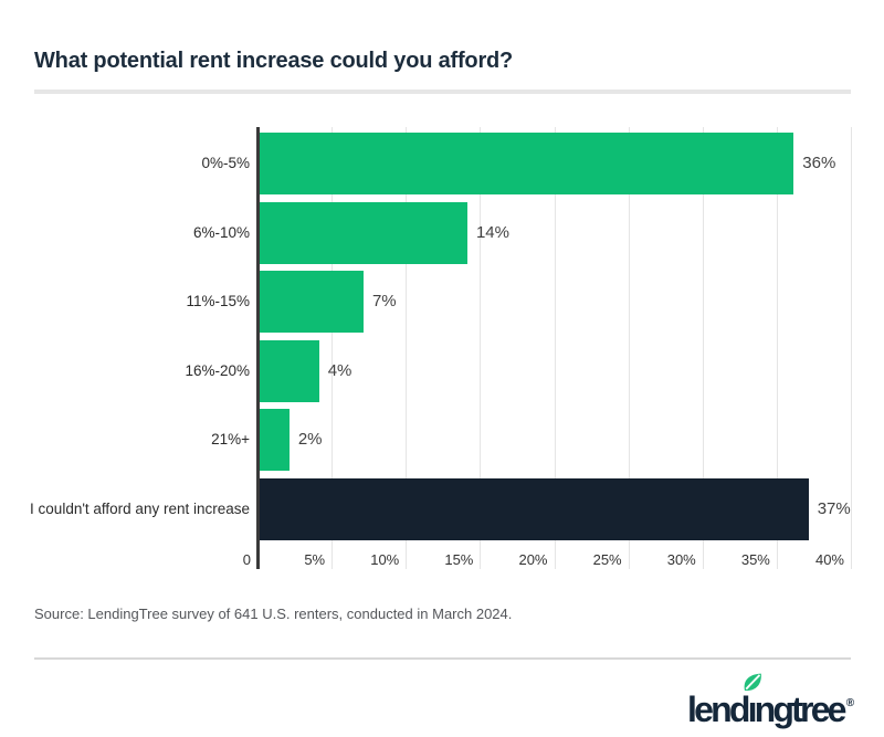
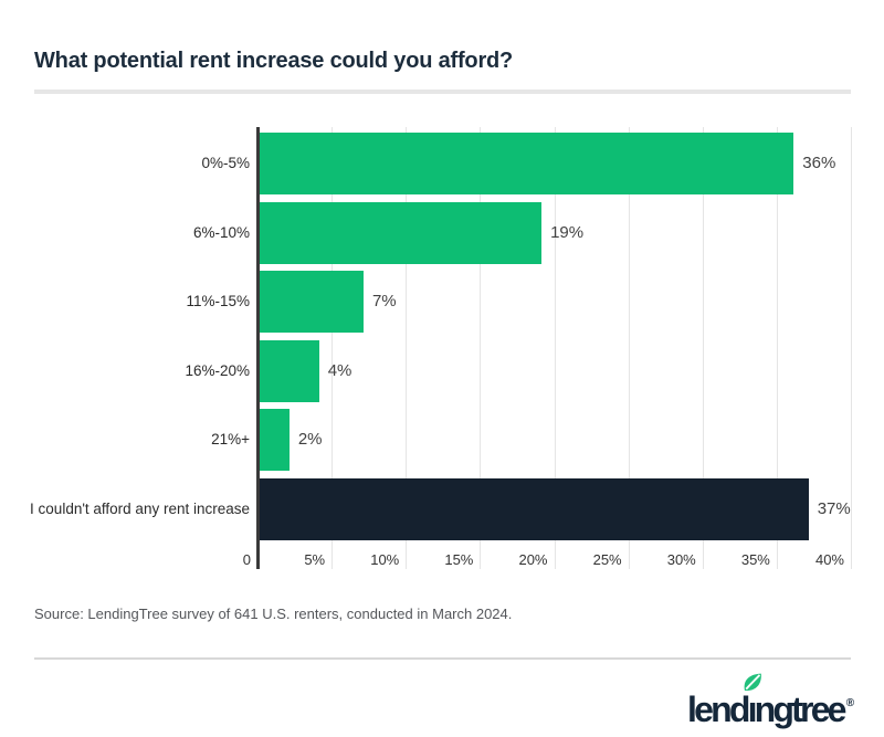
6%-10%: 14% -> 19%
